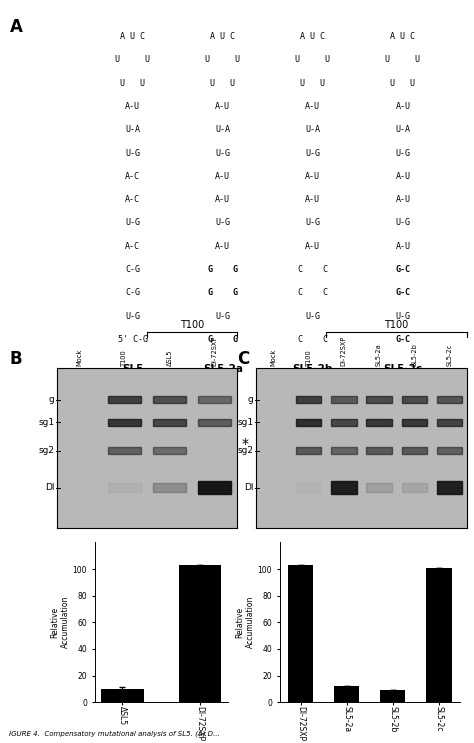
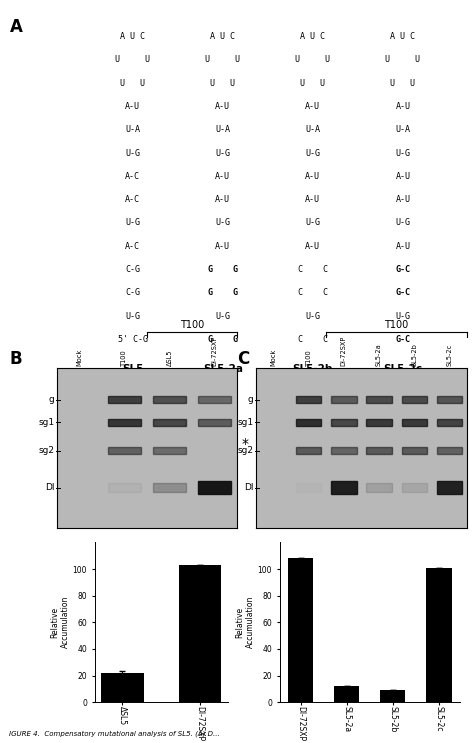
ΔSL5: 10 -> 22
DI-72SXP: 103 -> 108
